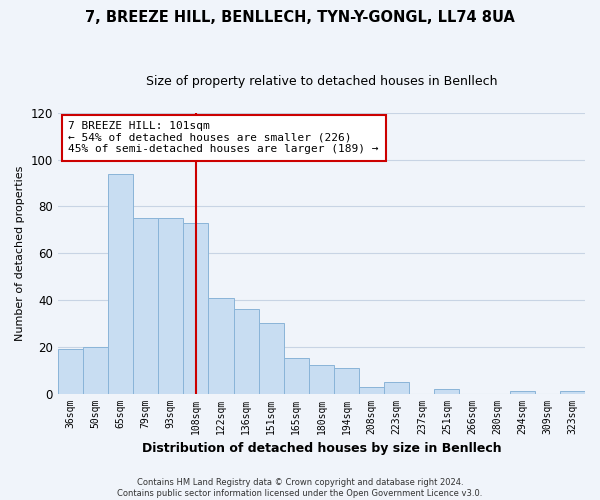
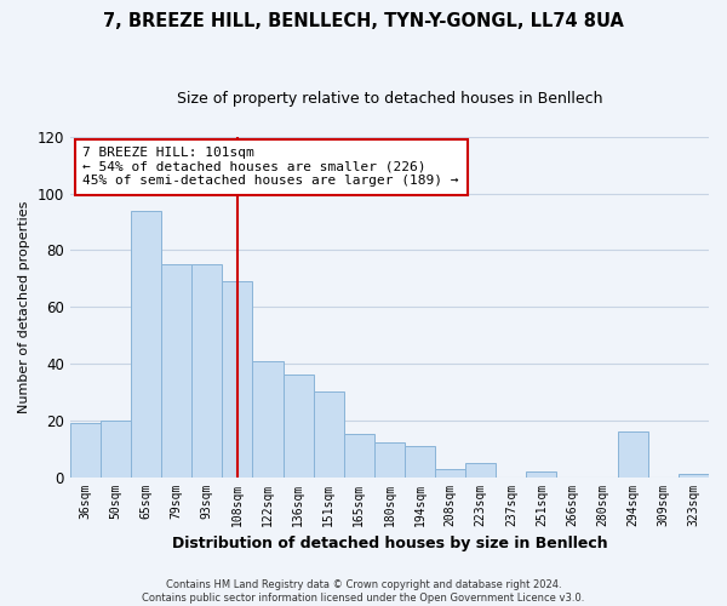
108sqm: 73 -> 69
294sqm: 1 -> 16
